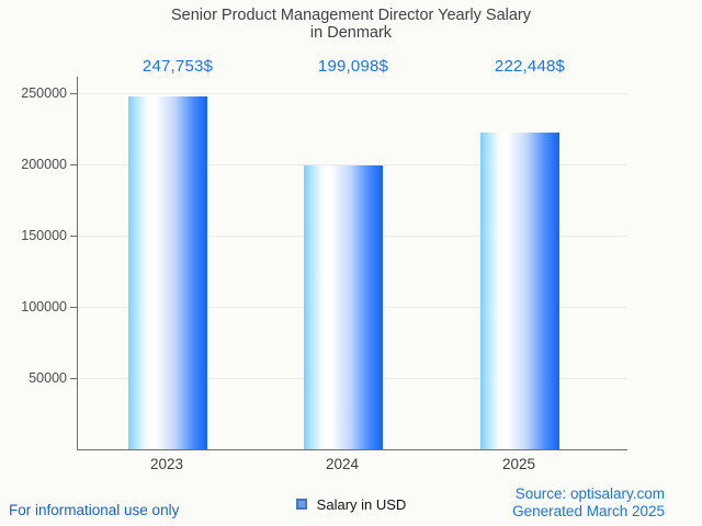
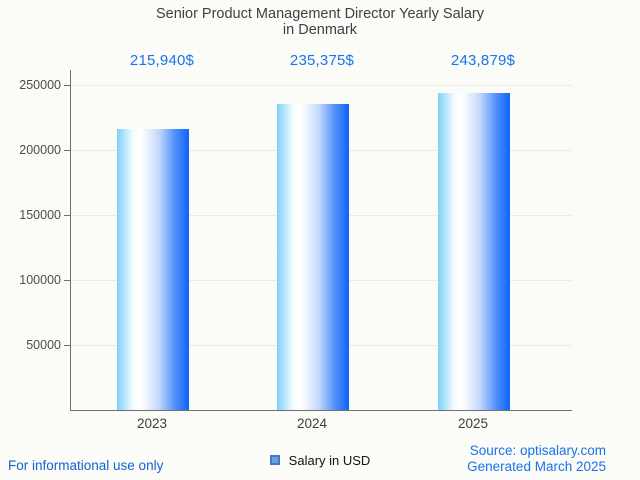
2023: 247,753 -> 215,940
2024: 199,098 -> 235,375
2025: 222,448 -> 243,879
